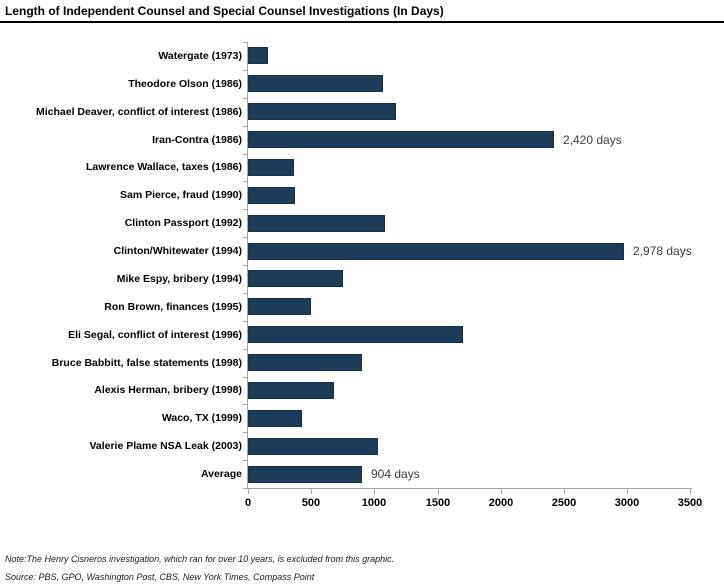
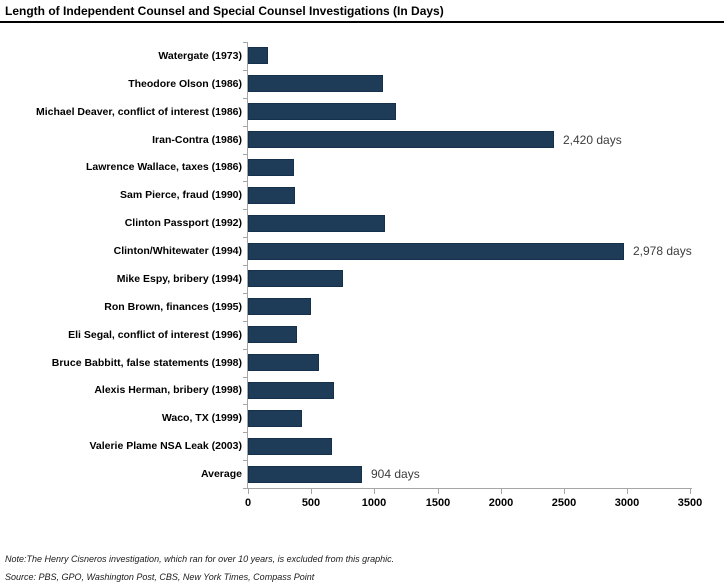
Eli Segal, conflict of interest (1996): 1700 -> 390
Bruce Babbitt, false statements (1998): 900 -> 560
Valerie Plame NSA Leak (2003): 1030 -> 660
